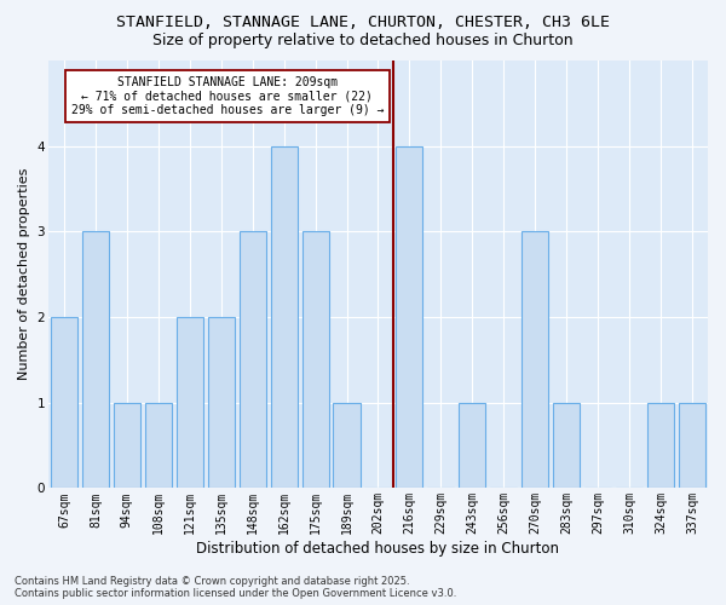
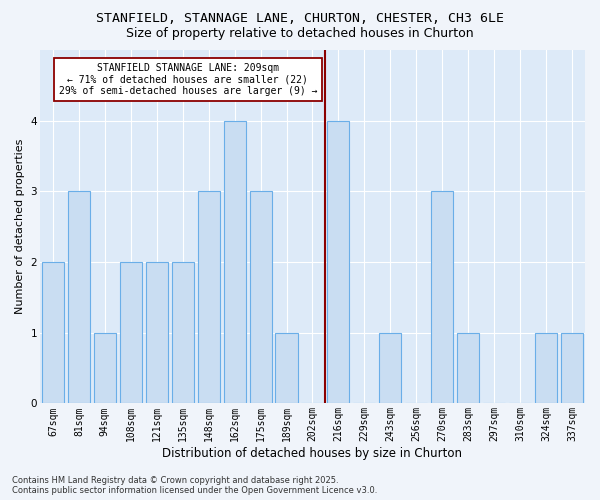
108sqm: 1 -> 2
